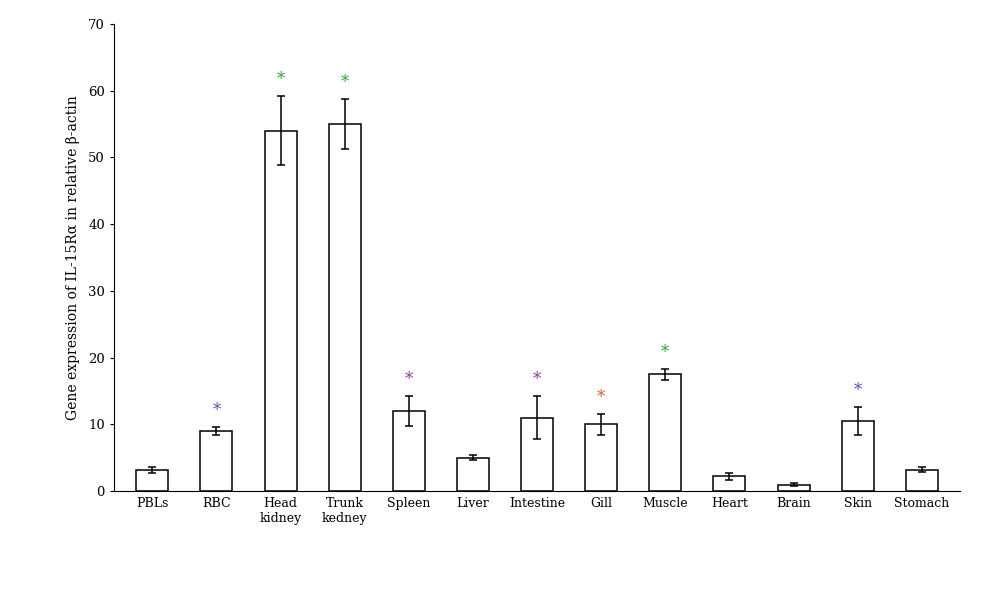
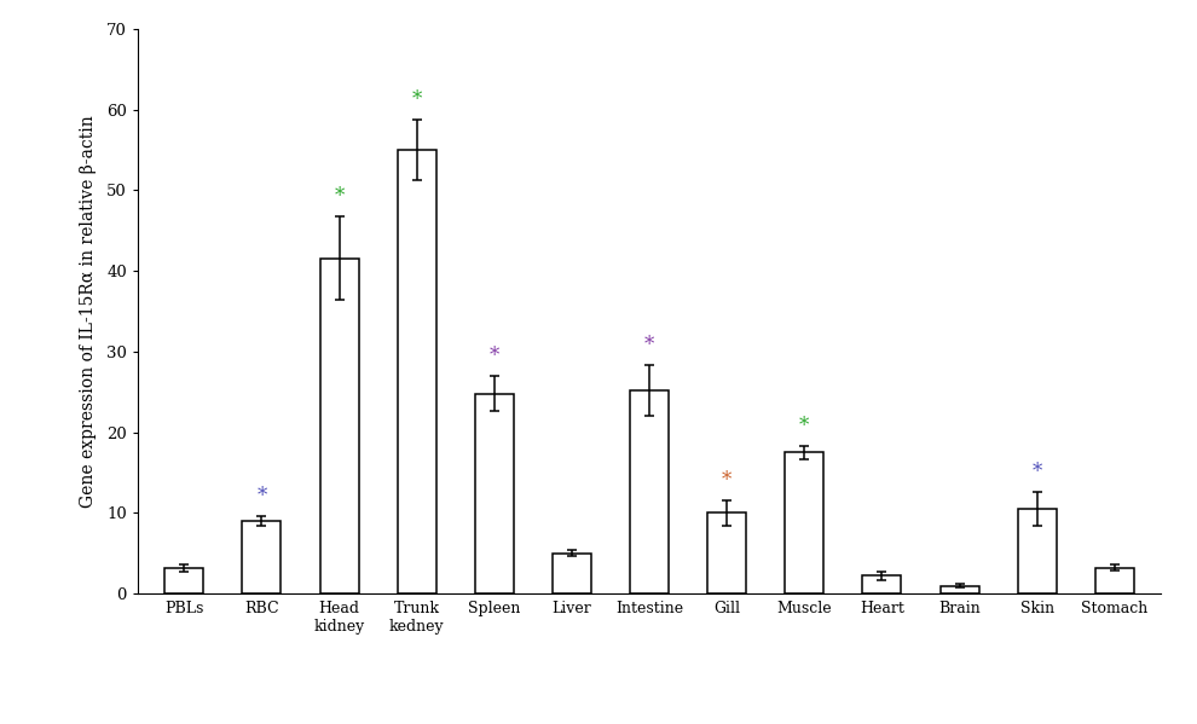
Head kidney: 54.0 -> 41.6
Spleen: 12.0 -> 24.8
Intestine: 11.0 -> 25.2
